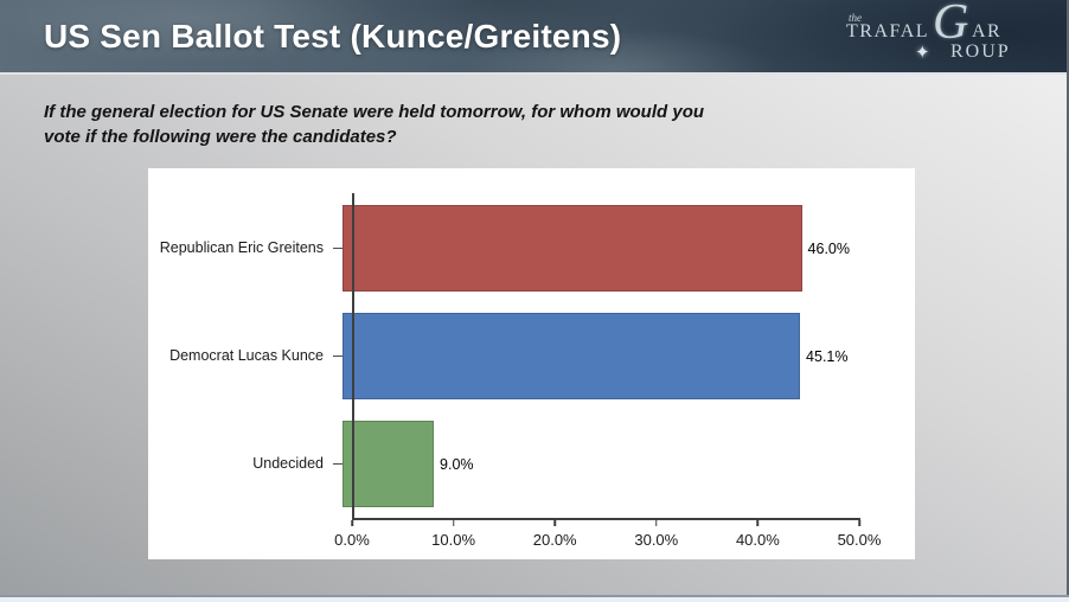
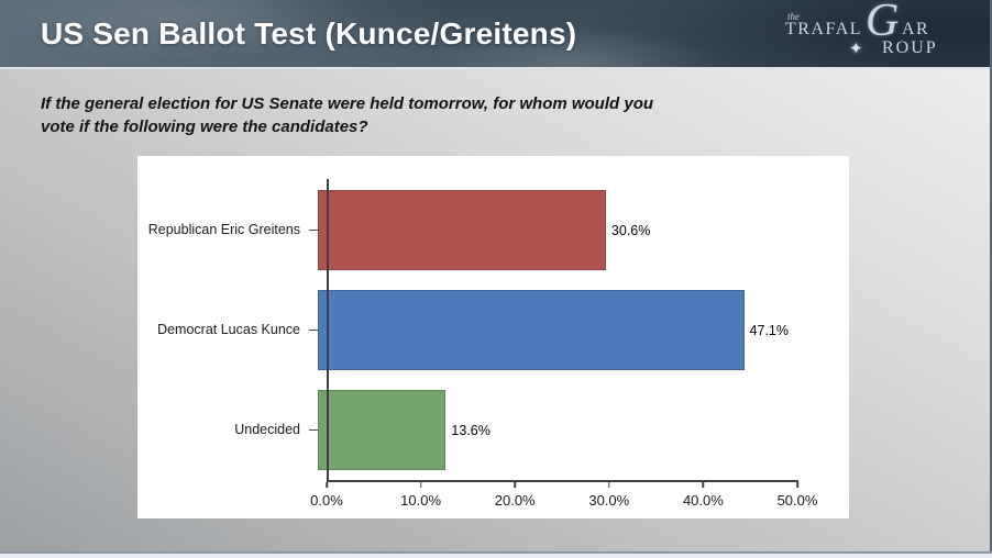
Republican Eric Greitens: 46.0% -> 30.6%
Democrat Lucas Kunce: 45.1% -> 47.1%
Undecided: 9.0% -> 13.6%
